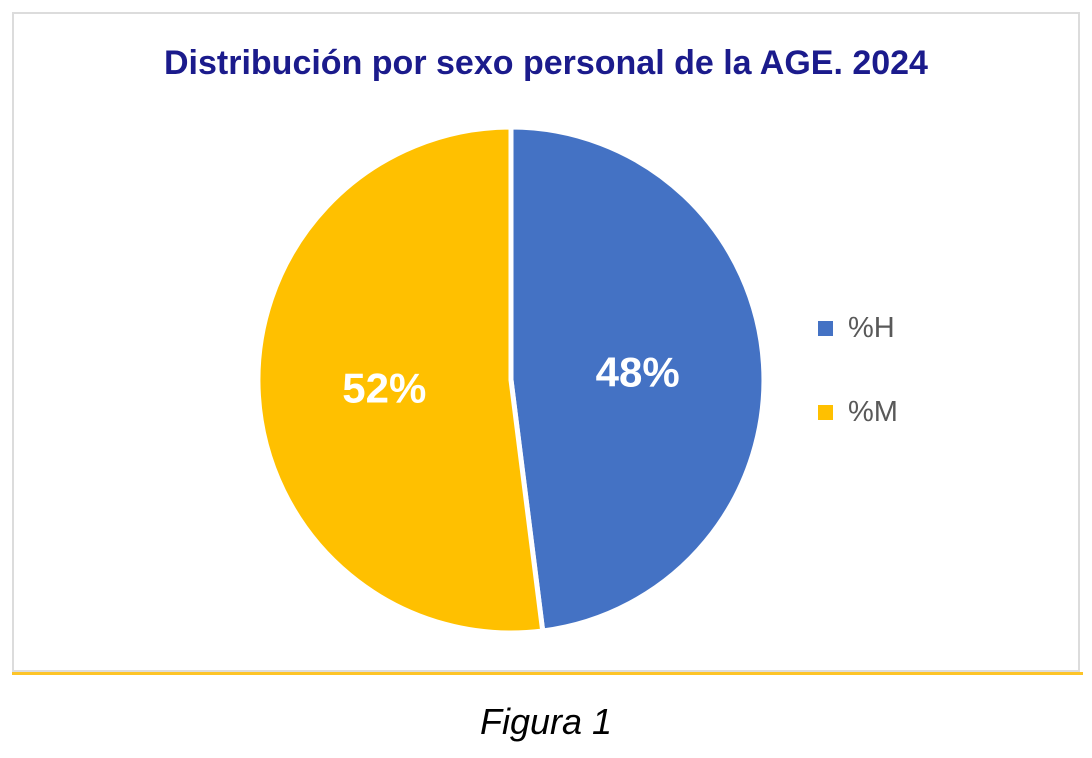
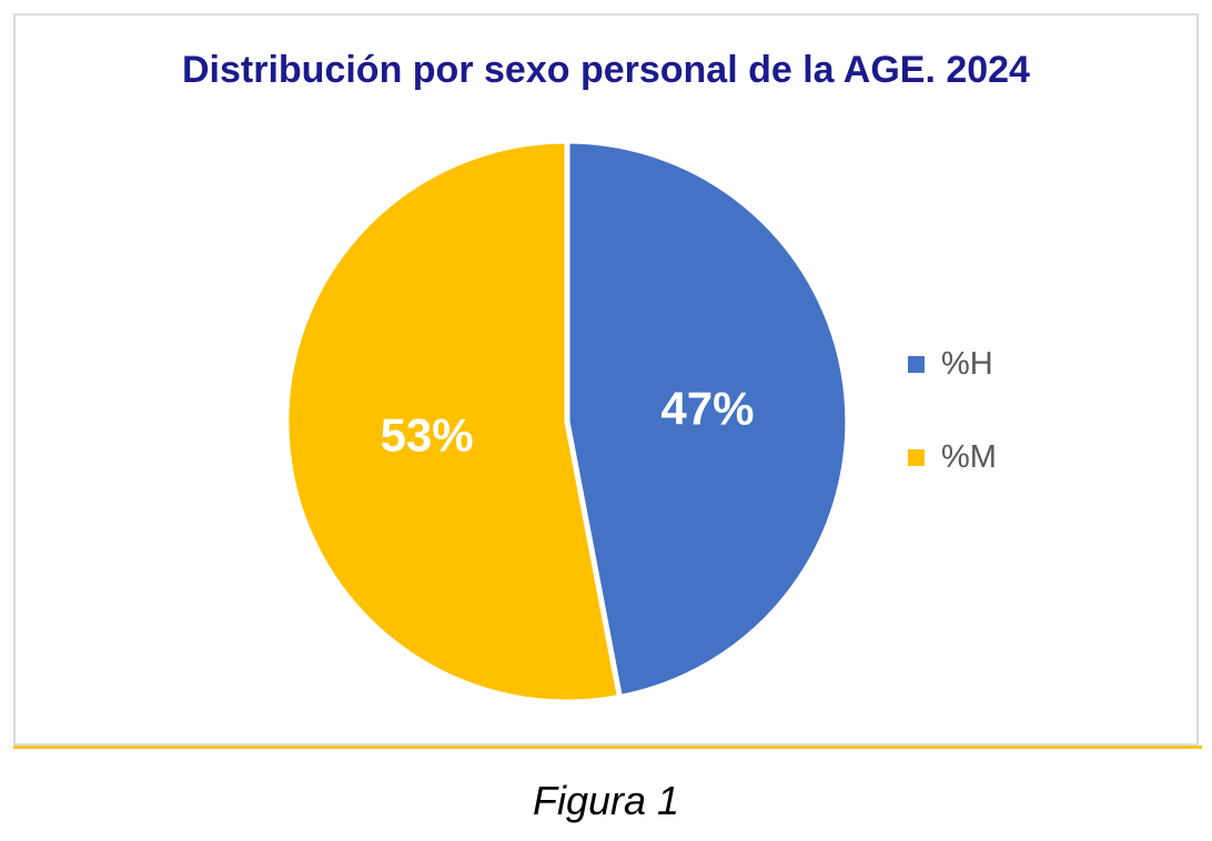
%H: 48% -> 47%
%M: 52% -> 53%
